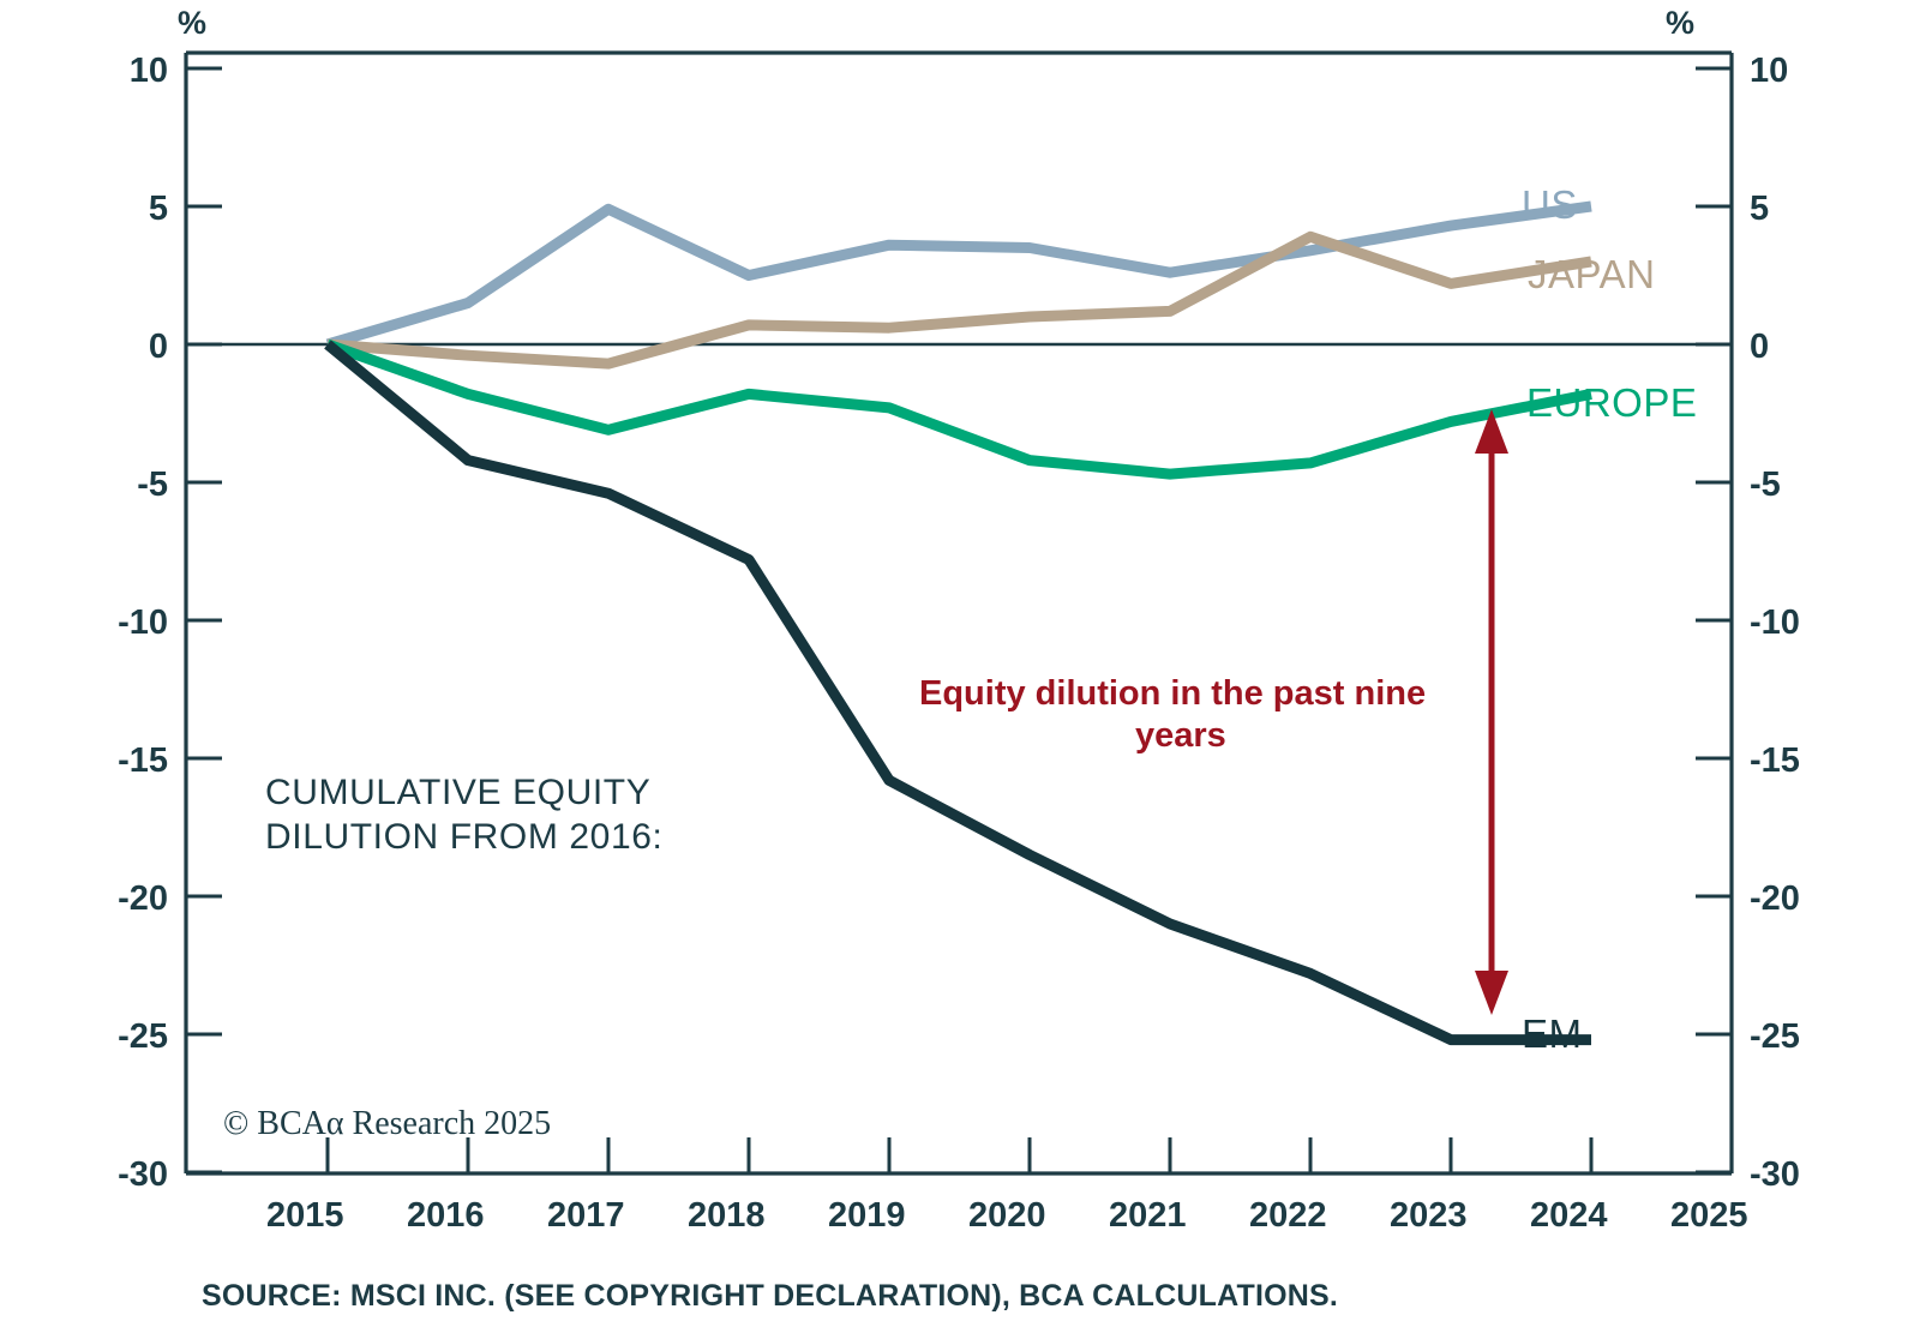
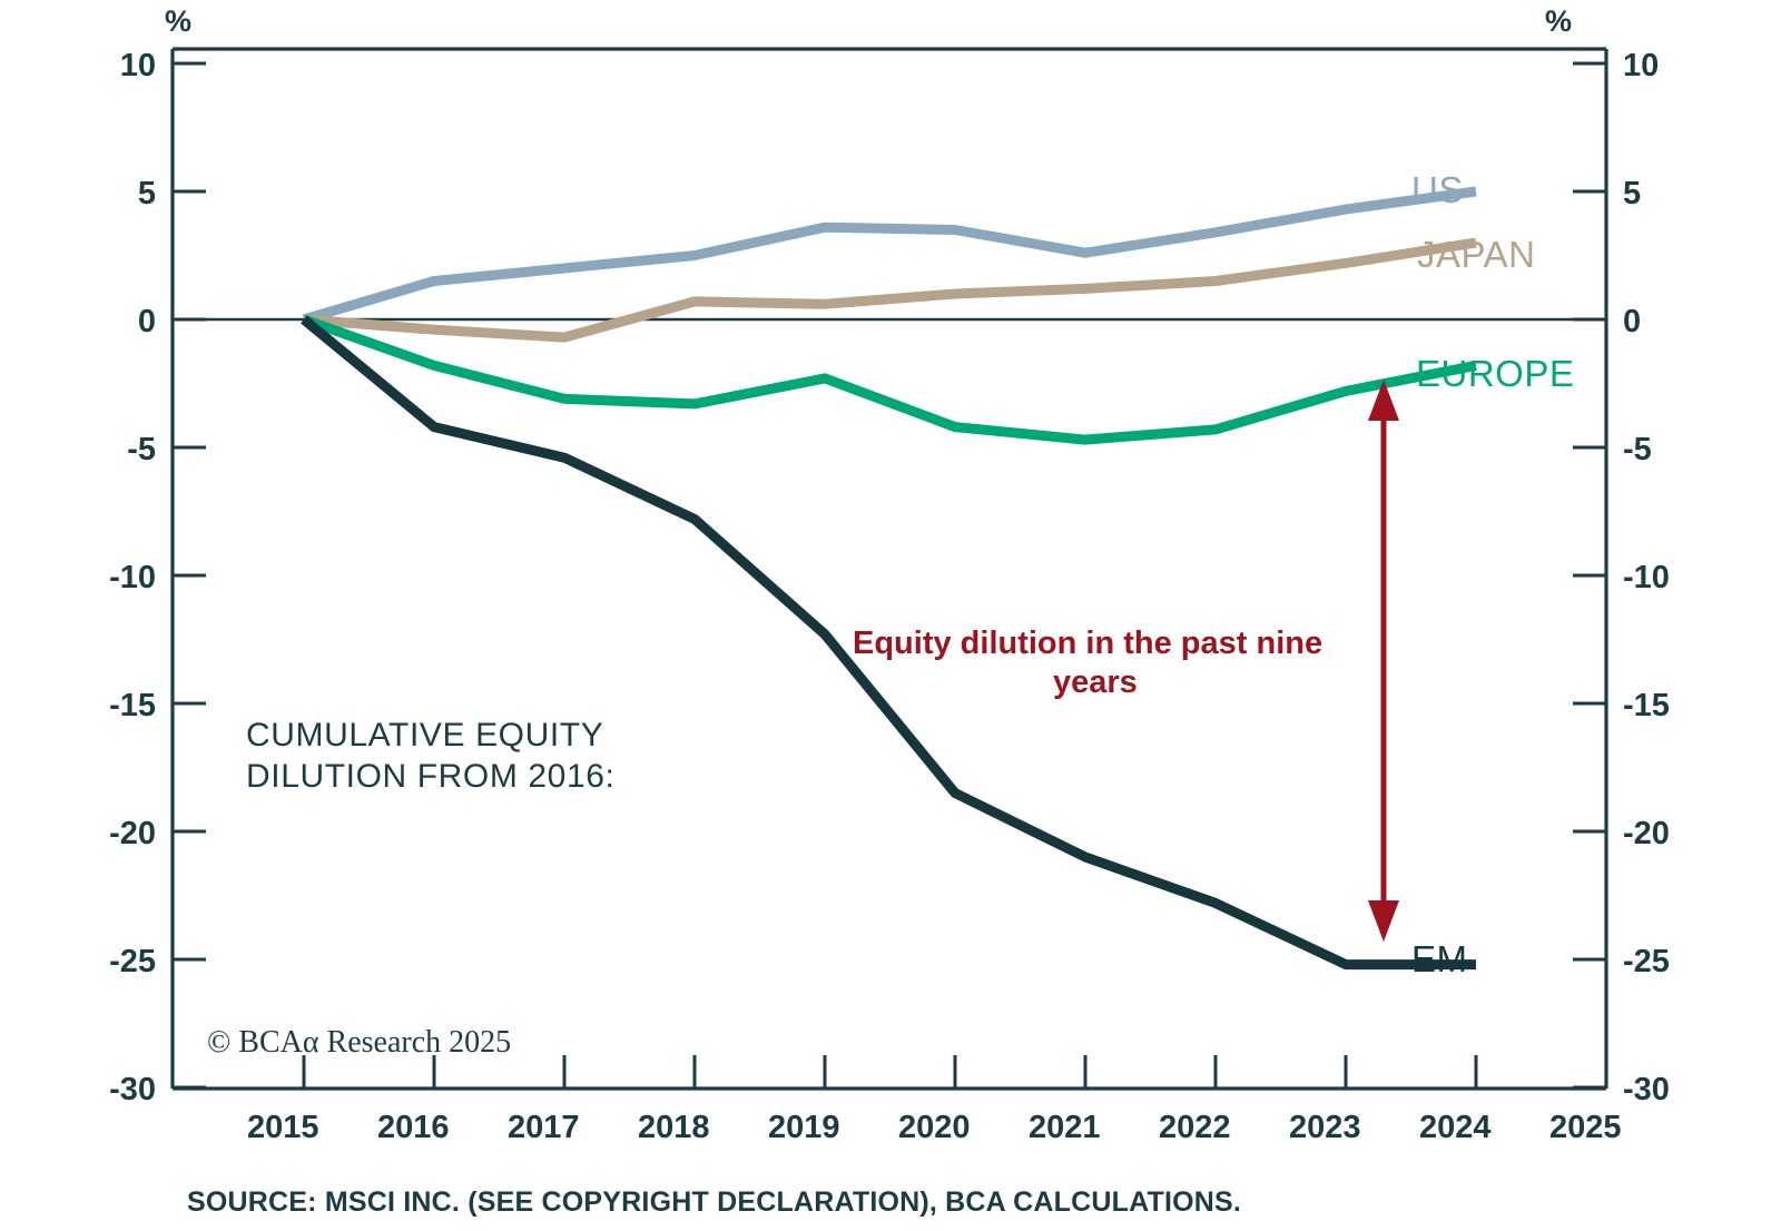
US/2017: 4.9 -> 2.0
EUROPE/2018: -1.8 -> -3.3
EM/2019: -15.8 -> -12.3
JAPAN/2022: 3.9 -> 1.5
